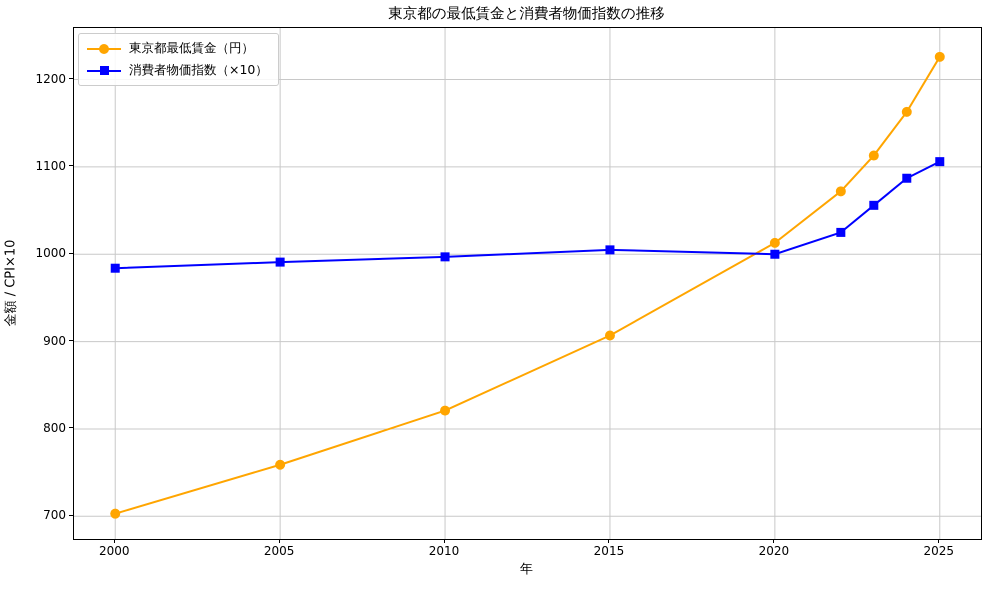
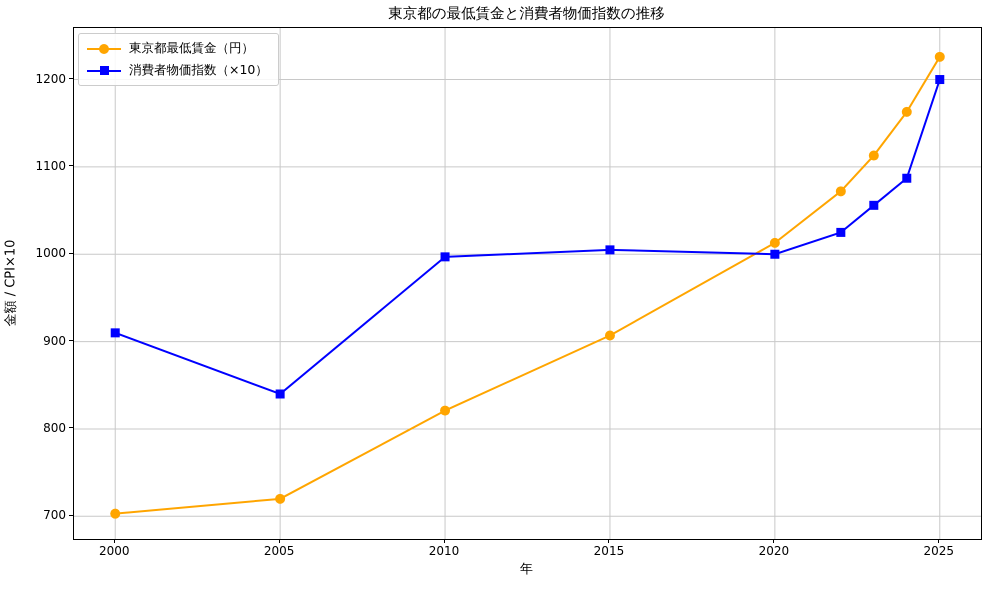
消費者物価指数（×10）/2000: 980 -> 910
東京都最低賃金（円）/2005: 760 -> 720
消費者物価指数（×10）/2005: 990 -> 840
消費者物価指数（×10）/2025: 1110 -> 1200
